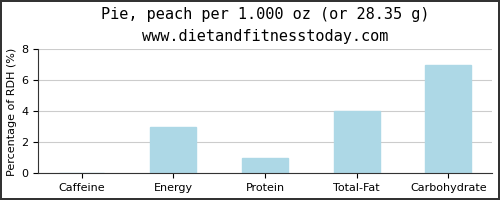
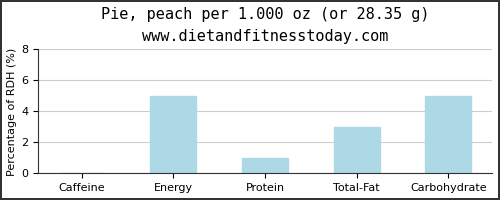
Energy: 3 -> 5
Total-Fat: 4 -> 3
Carbohydrate: 7 -> 5
